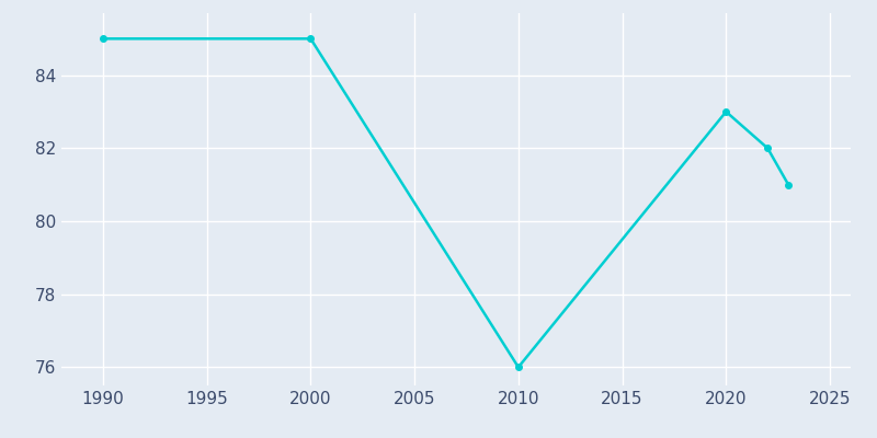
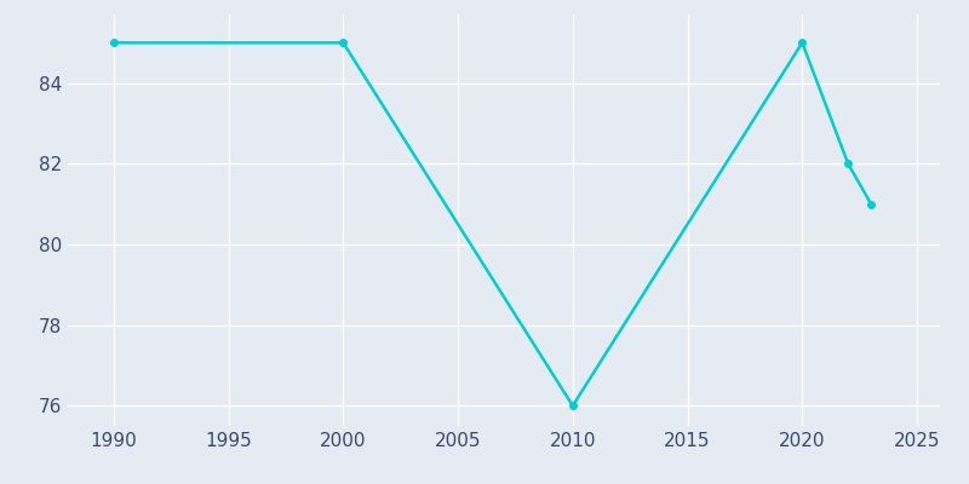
2020: 83 -> 85
